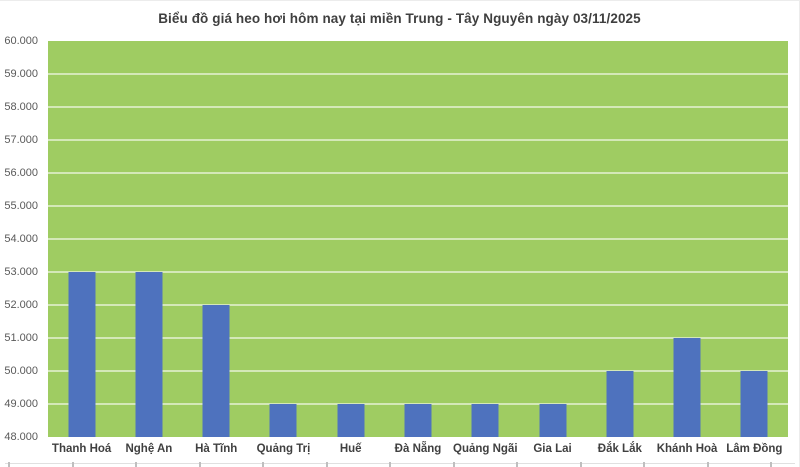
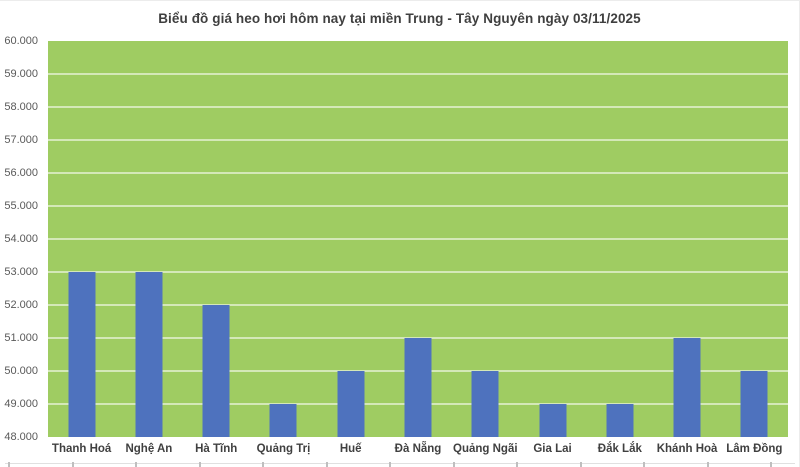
Huế: 49000 -> 50000
Đà Nẵng: 49000 -> 51000
Quảng Ngãi: 49000 -> 50000
Đắk Lắk: 50000 -> 49000
